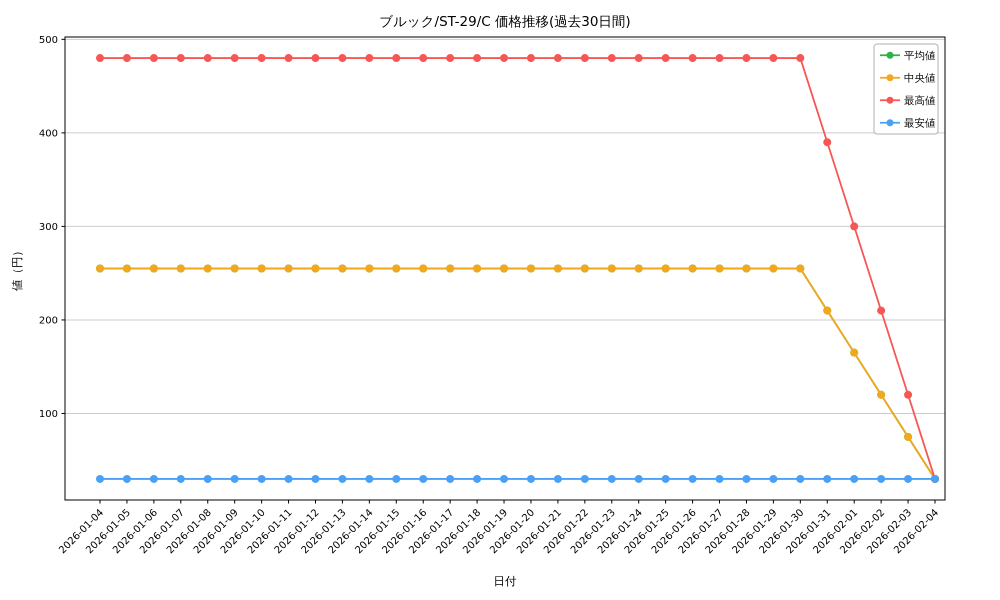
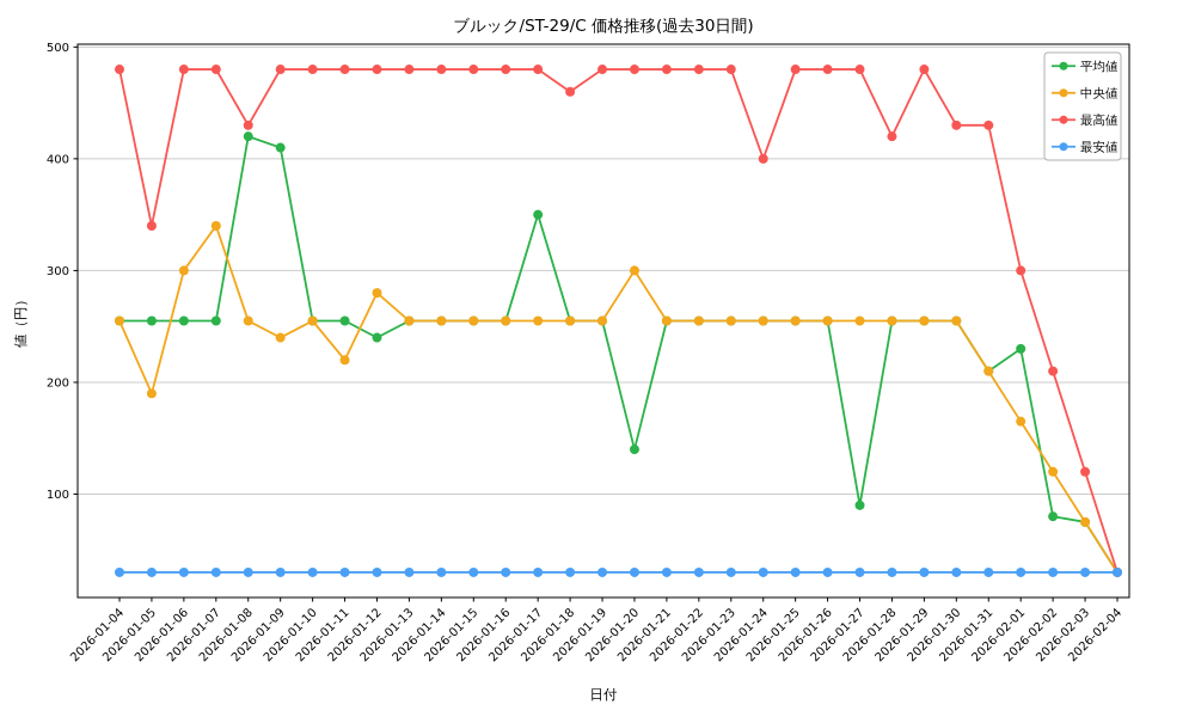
中央値/2026-01-05: 260 -> 190
最高値/2026-01-05: 480 -> 340
中央値/2026-01-06: 260 -> 300
中央値/2026-01-07: 260 -> 340
平均値/2026-01-08: 260 -> 420
最高値/2026-01-08: 480 -> 430
平均値/2026-01-09: 260 -> 410
中央値/2026-01-09: 260 -> 240
中央値/2026-01-11: 260 -> 220
平均値/2026-01-12: 260 -> 240
中央値/2026-01-12: 260 -> 280
平均値/2026-01-17: 260 -> 350
最高値/2026-01-18: 480 -> 460
平均値/2026-01-20: 260 -> 140
中央値/2026-01-20: 260 -> 300
最高値/2026-01-24: 480 -> 400
平均値/2026-01-27: 260 -> 90
最高値/2026-01-28: 480 -> 420
最高値/2026-01-30: 480 -> 430
最高値/2026-01-31: 390 -> 430
平均値/2026-02-01: 160 -> 230
平均値/2026-02-02: 120 -> 80
